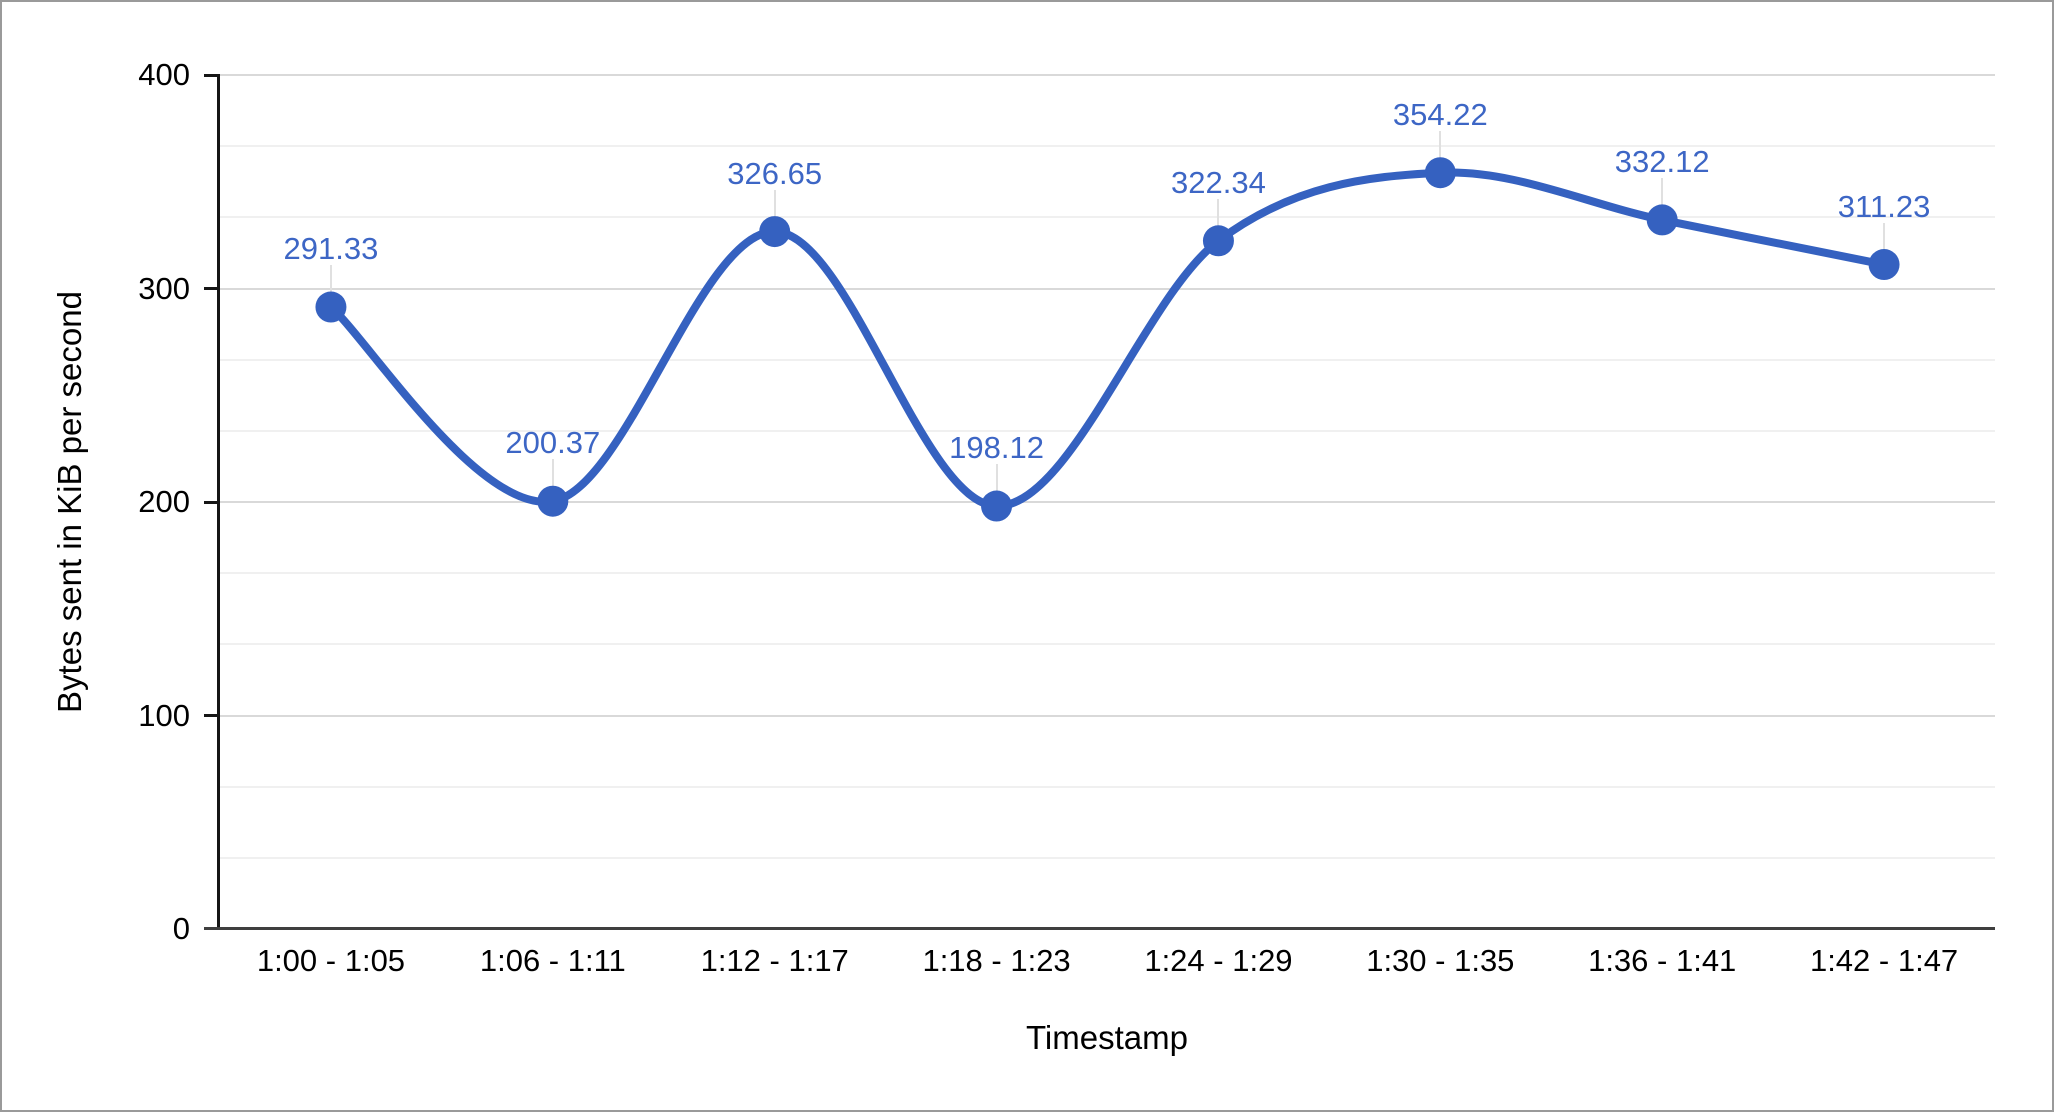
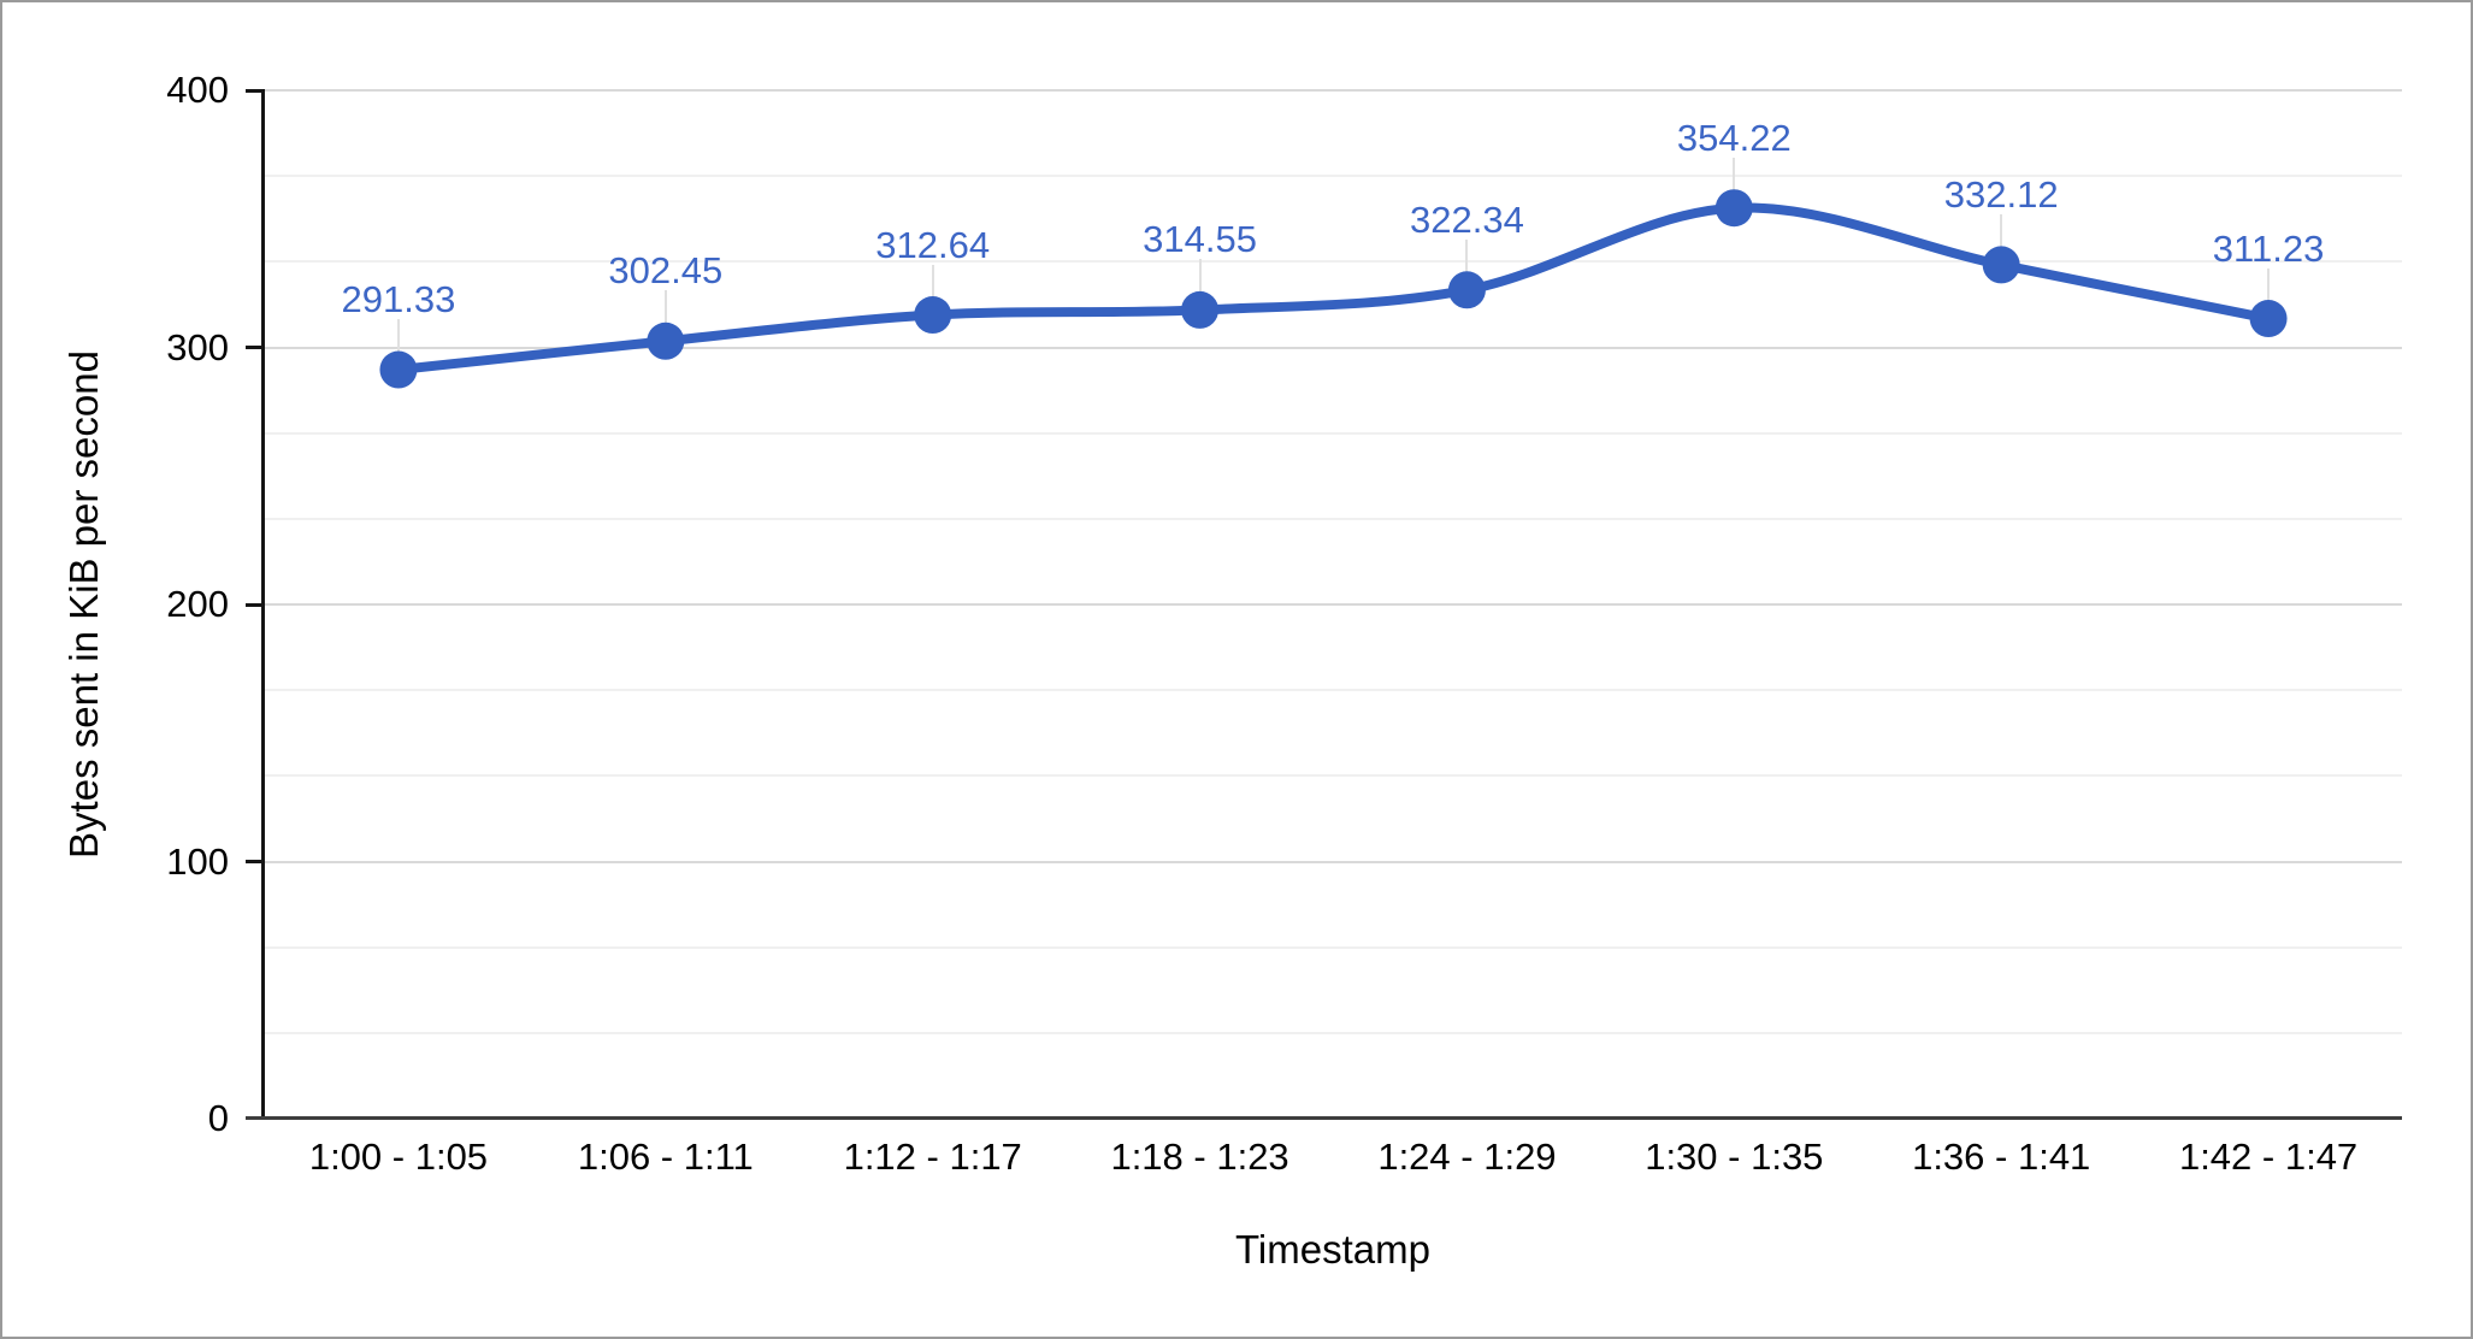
1:06 - 1:11: 200.37 -> 302.45
1:12 - 1:17: 326.65 -> 312.64
1:18 - 1:23: 198.12 -> 314.55
